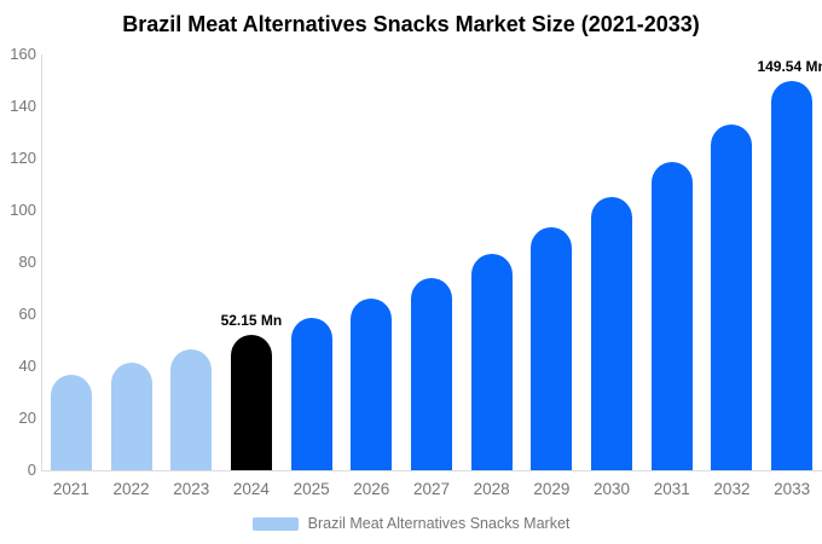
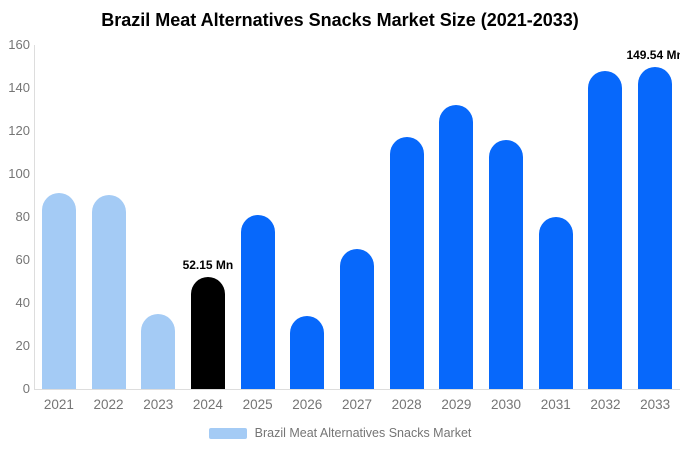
2021: 37 -> 91
2022: 41 -> 90
2023: 46 -> 35
2025: 59 -> 81
2026: 66 -> 34
2027: 74 -> 65
2028: 83 -> 117
2029: 94 -> 132
2030: 105 -> 116
2031: 118 -> 80
2032: 133 -> 148
